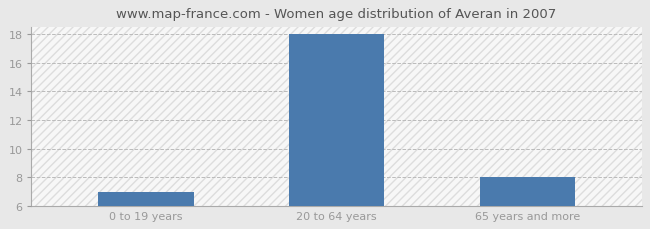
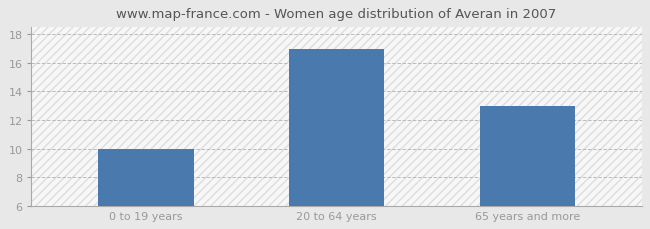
0 to 19 years: 7 -> 10
20 to 64 years: 18 -> 17
65 years and more: 8 -> 13
